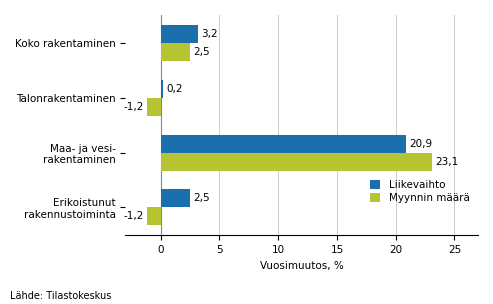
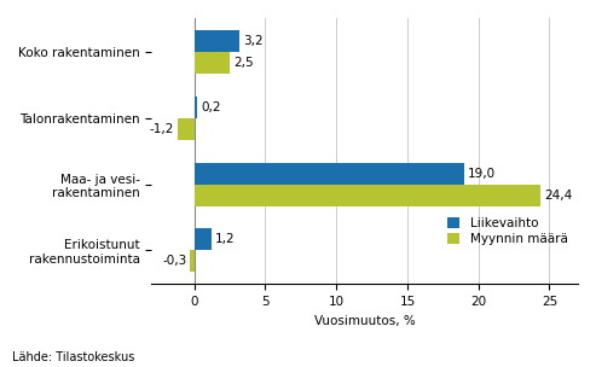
Liikevaihto/Maa- ja vesi- rakentaminen: 20,9 -> 19,0
Myynnin määrä/Maa- ja vesi- rakentaminen: 23,1 -> 24,4
Liikevaihto/Erikoistunut rakennustoiminta: 2,5 -> 1,2
Myynnin määrä/Erikoistunut rakennustoiminta: -1,2 -> -0,3
